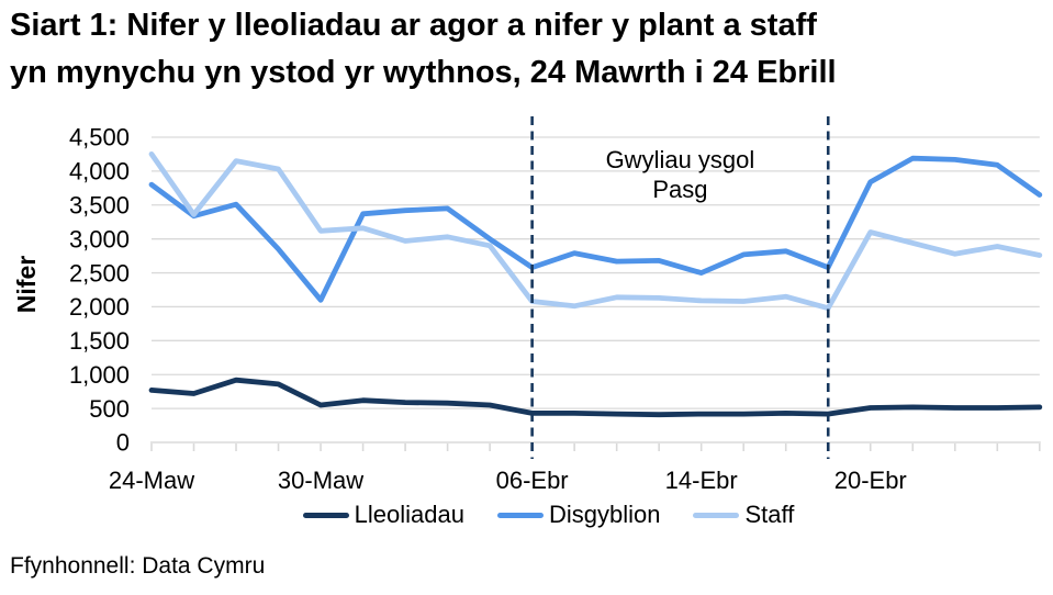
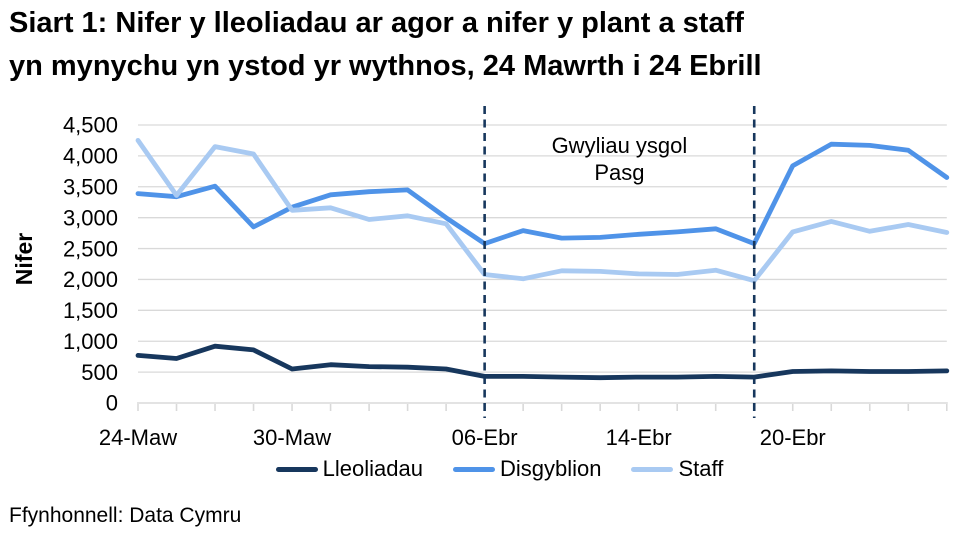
Disgyblion/24-Maw: 3800 -> 3400
Disgyblion/30-Maw: 2100 -> 3200
Disgyblion/14-Ebr: 2500 -> 2700
Staff/20-Ebr: 3100 -> 2800
